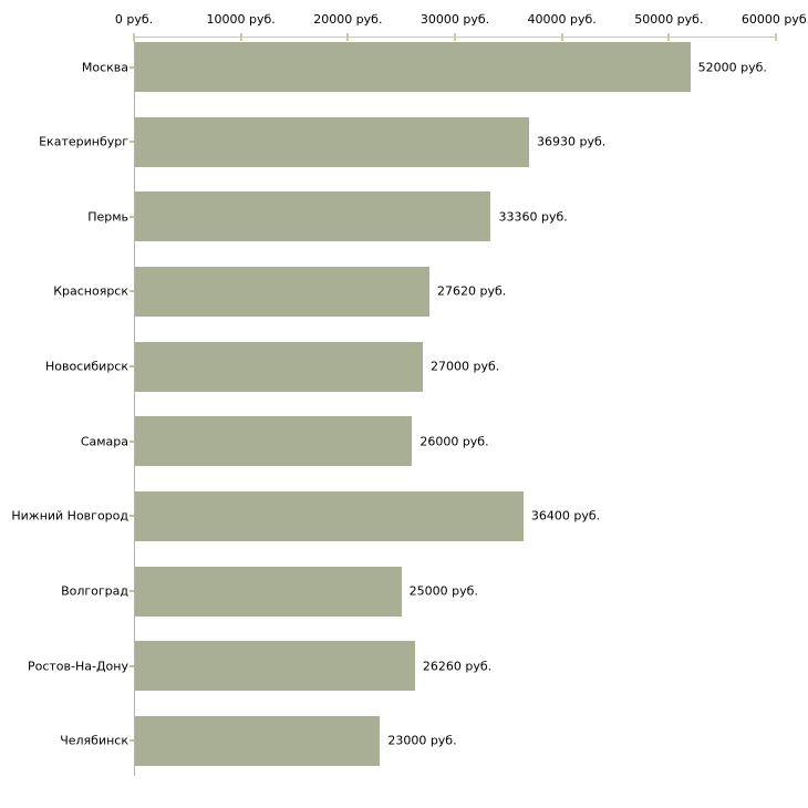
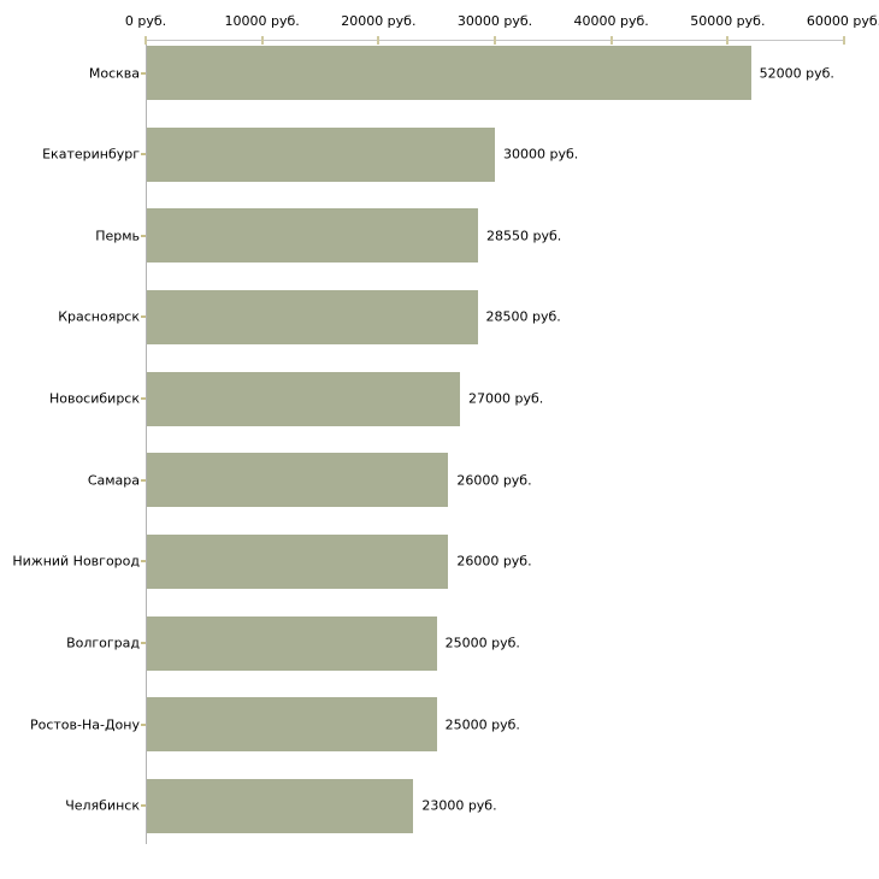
Екатеринбург: 36930 -> 30000
Пермь: 33360 -> 28550
Красноярск: 27620 -> 28500
Нижний Новгород: 36400 -> 26000
Ростов-На-Дону: 26260 -> 25000
